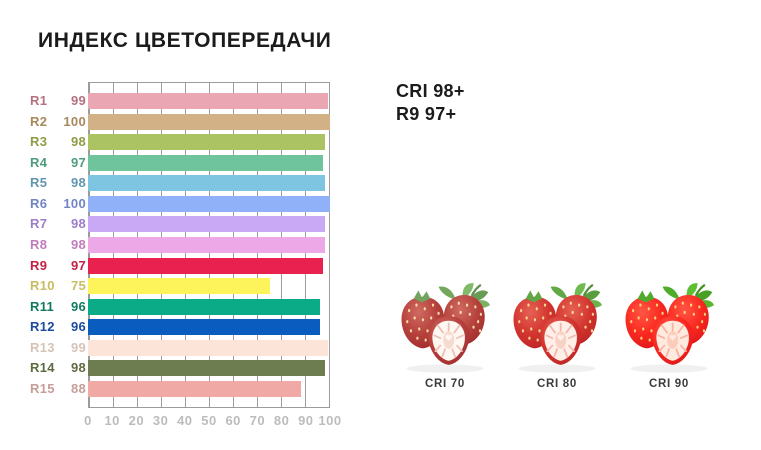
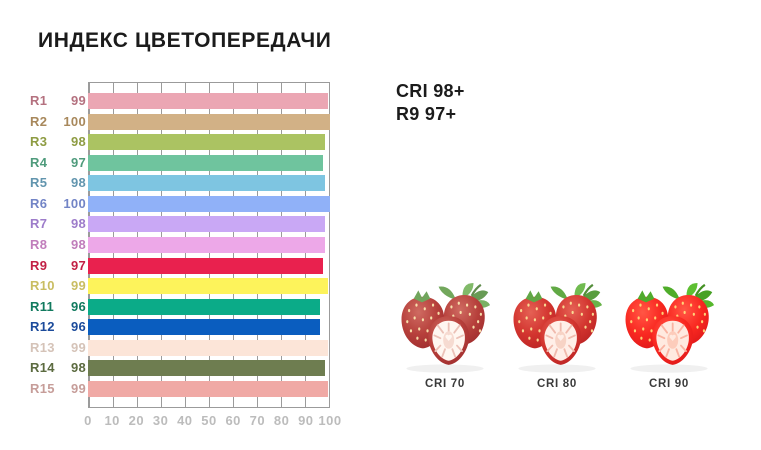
R10: 75 -> 99
R15: 88 -> 99
